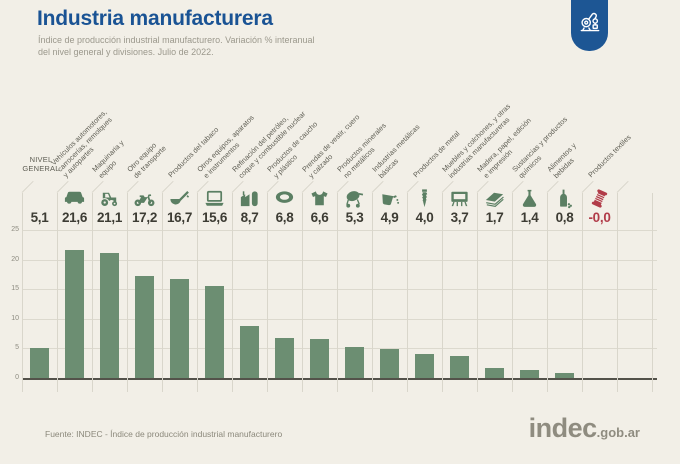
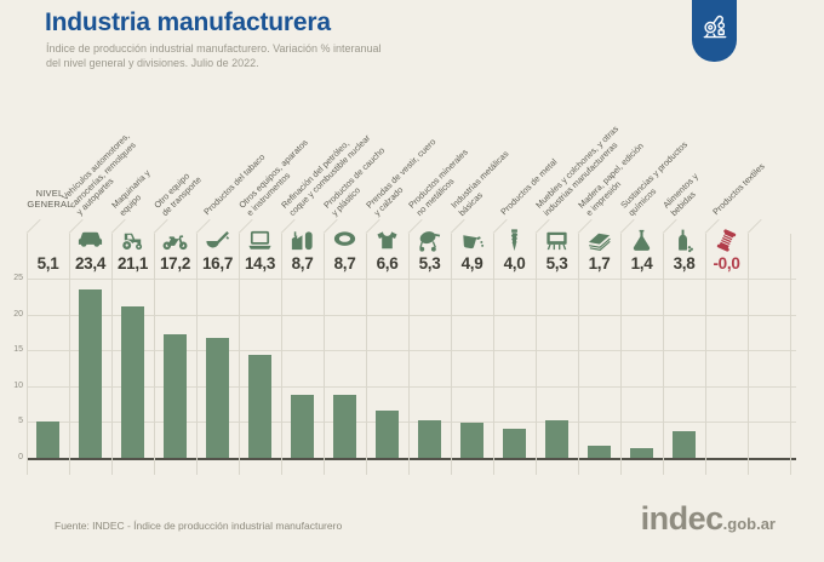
Vehículos automotores, carrocerías, remolques y autopartes: 21,6 -> 23,4
Otros equipos, aparatos e instrumentos: 15,6 -> 14,3
Productos de caucho y plástico: 6,8 -> 8,7
Muebles y colchones, y otras industrias manufactureras: 3,7 -> 5,3
Alimentos y bebidas: 0,8 -> 3,8
